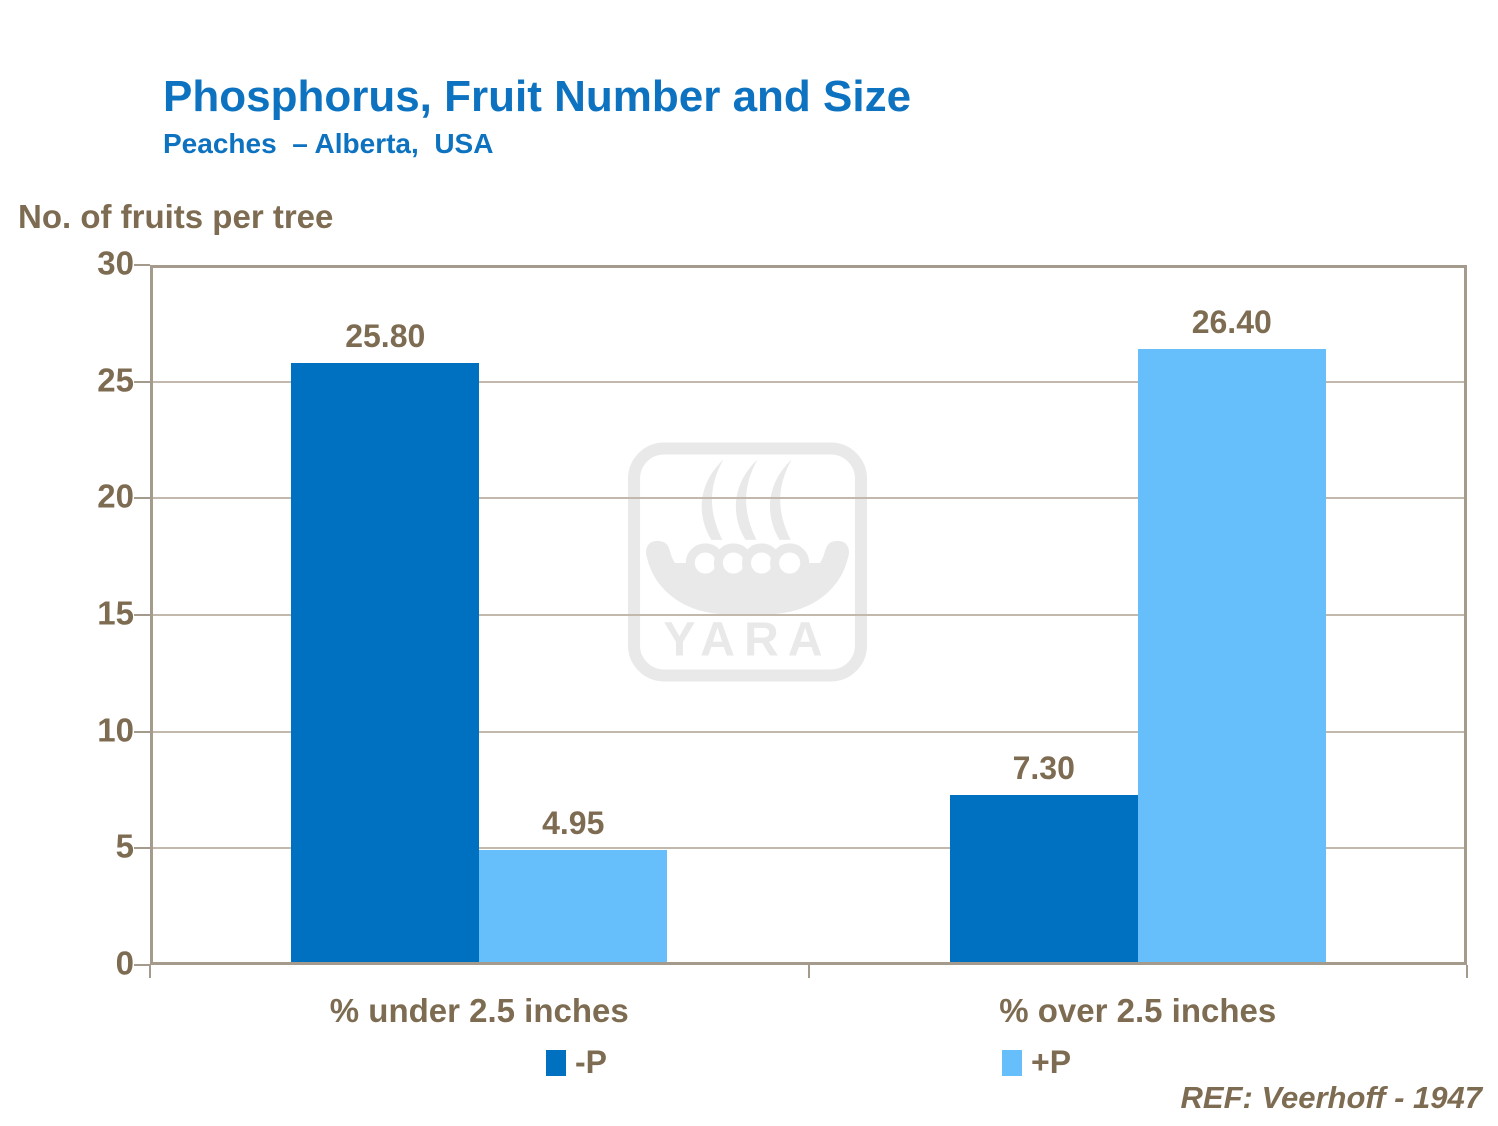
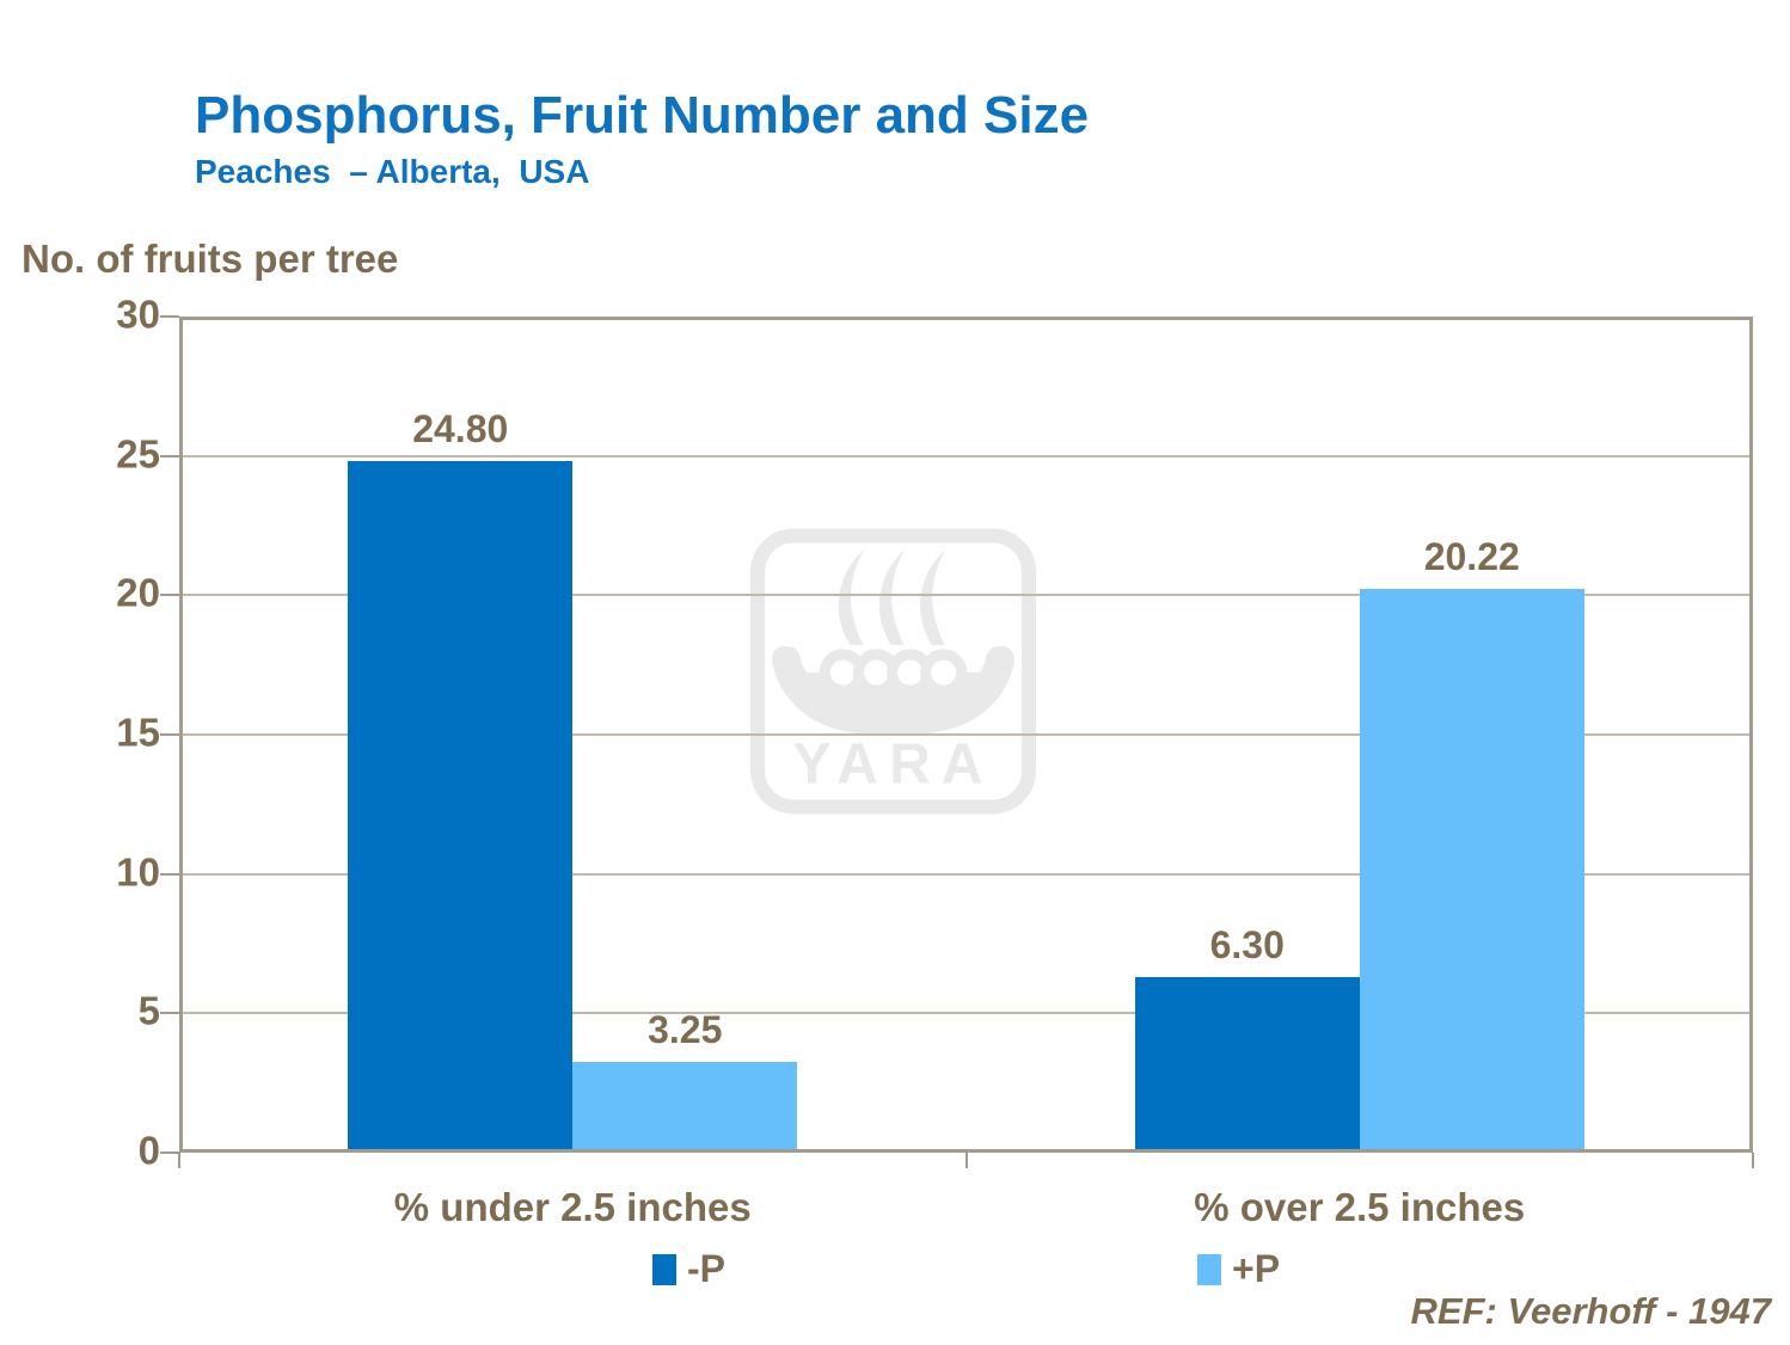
-P/% under 2.5 inches: 25.80 -> 24.80
+P/% under 2.5 inches: 4.95 -> 3.25
-P/% over 2.5 inches: 7.30 -> 6.30
+P/% over 2.5 inches: 26.40 -> 20.22
